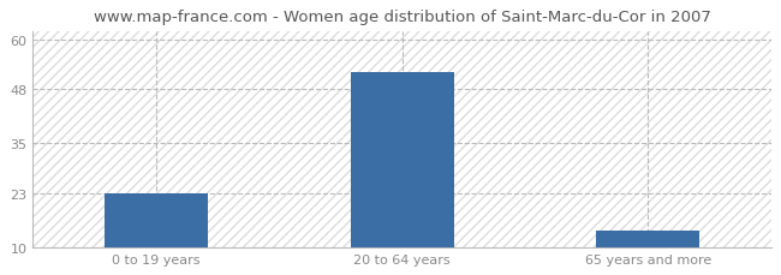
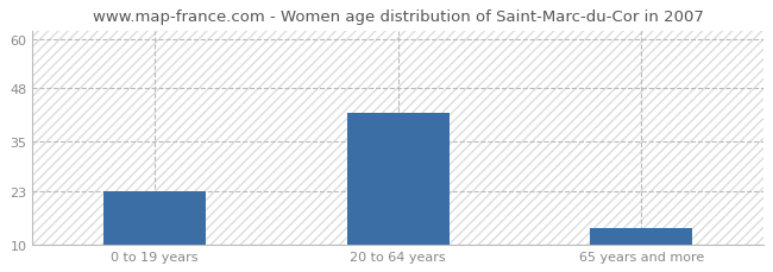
20 to 64 years: 52 -> 42
